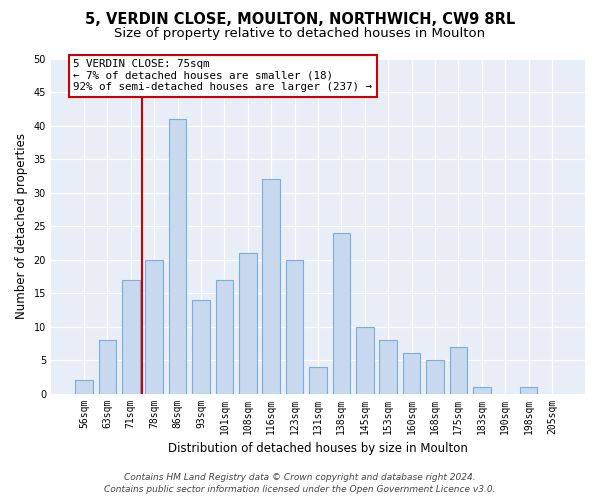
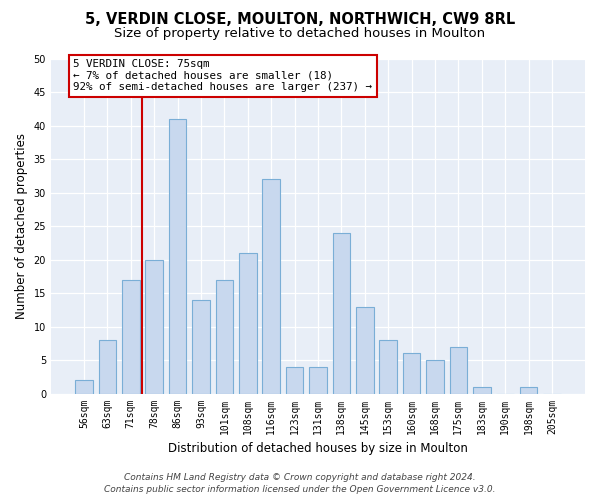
123sqm: 20 -> 4
145sqm: 10 -> 13
